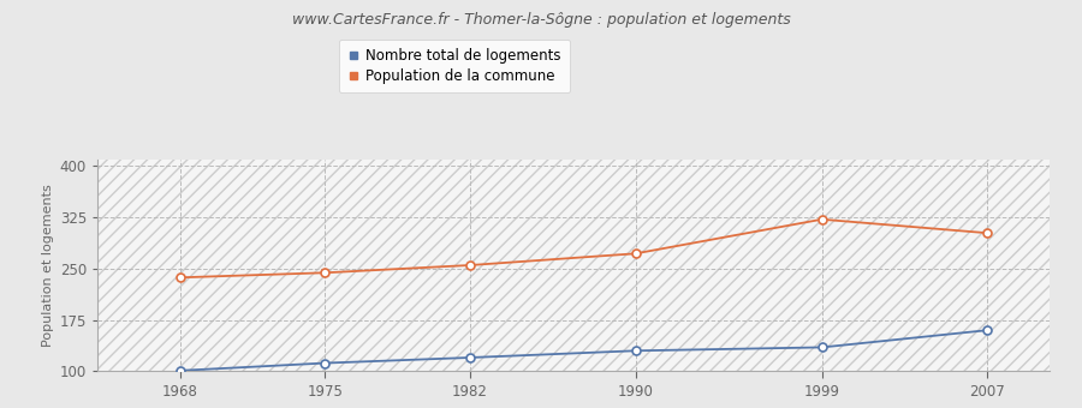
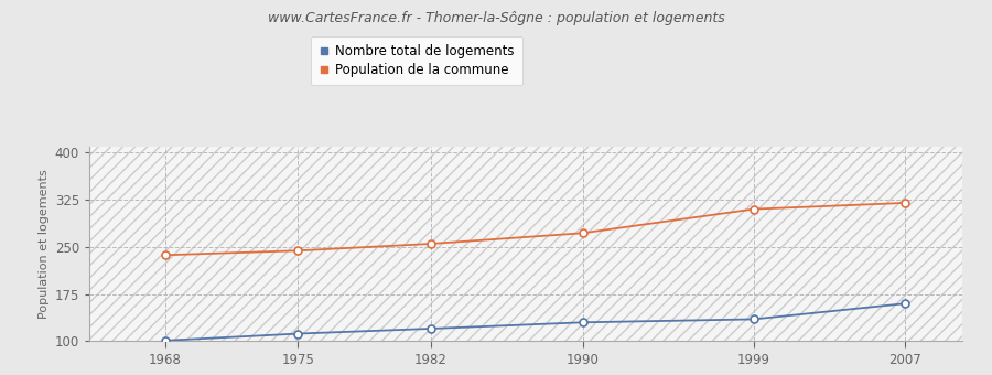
Population de la commune/1999: 322 -> 310
Population de la commune/2007: 302 -> 320
